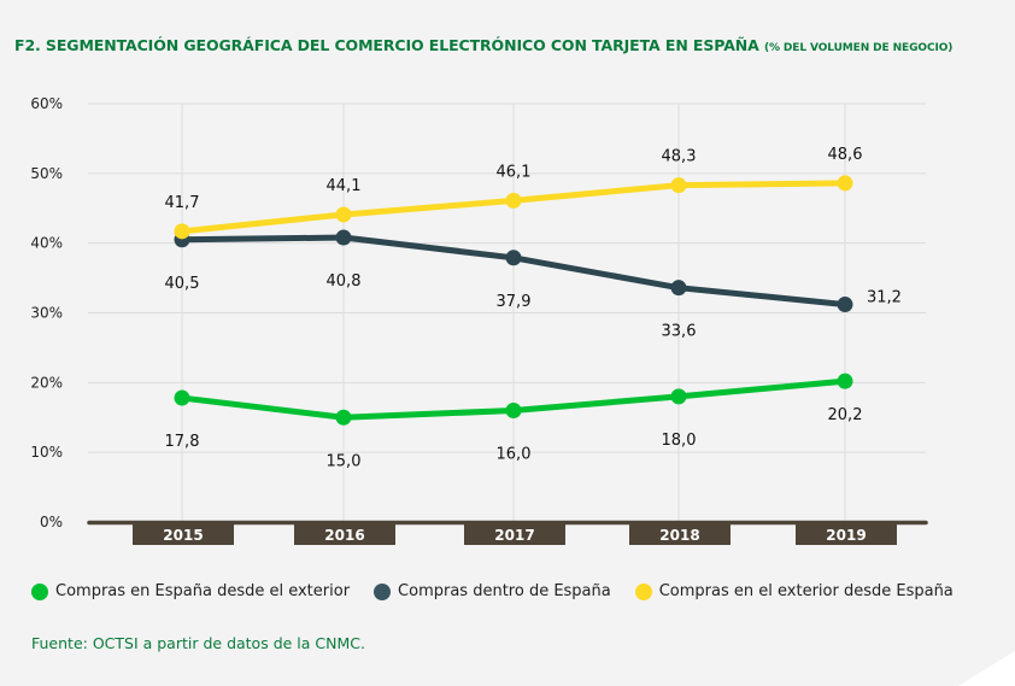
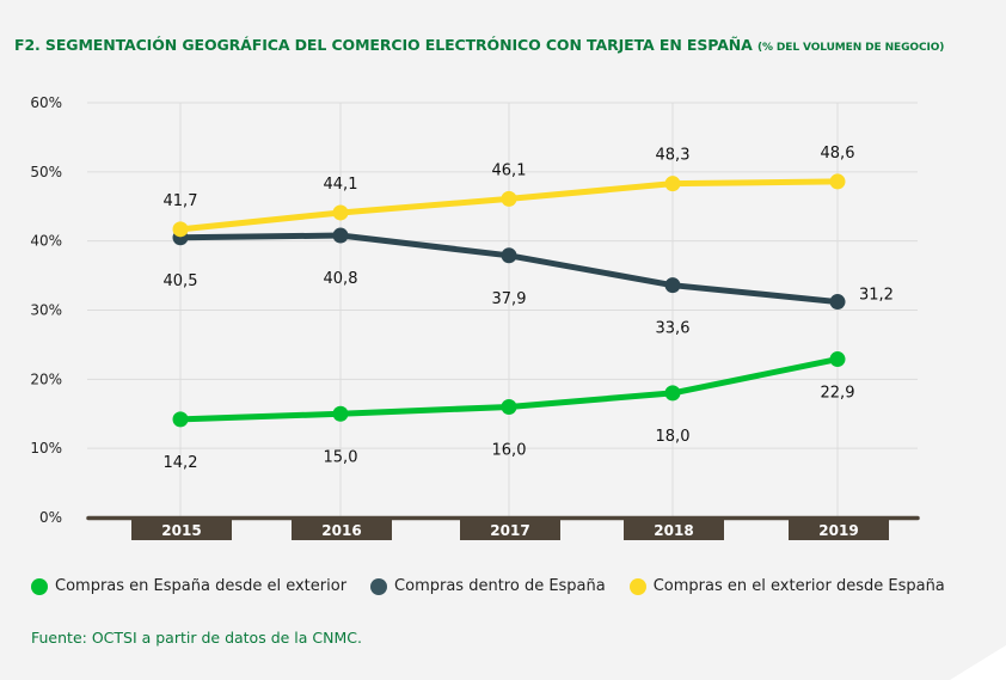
Compras en España desde el exterior/2015: 17,8 -> 14,2
Compras en España desde el exterior/2019: 20,2 -> 22,9
